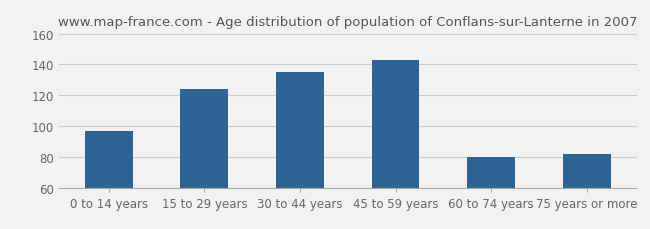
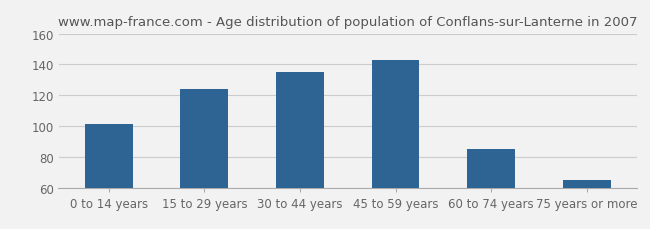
0 to 14 years: 97 -> 101
60 to 74 years: 80 -> 85
75 years or more: 82 -> 65
